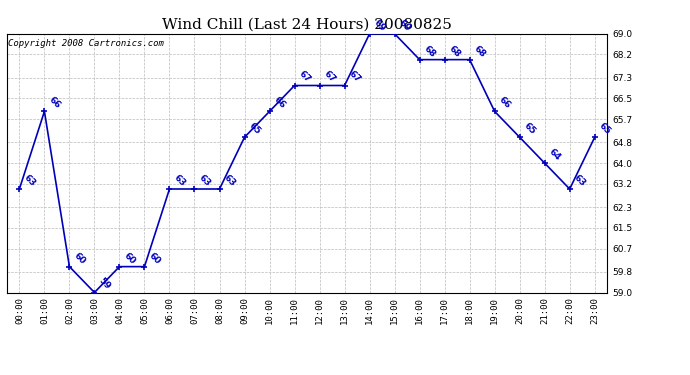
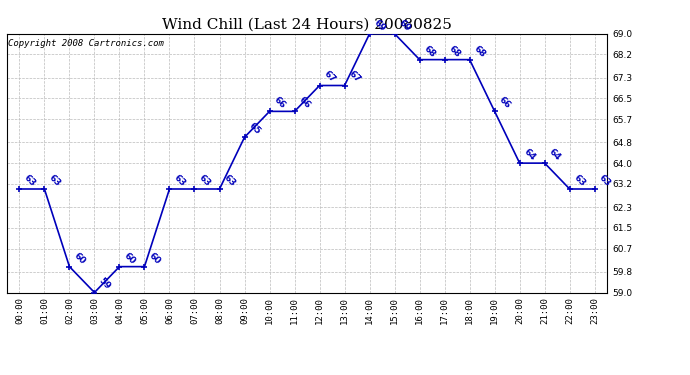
01:00: 66 -> 63
11:00: 67 -> 66
20:00: 65 -> 64
23:00: 65 -> 63
